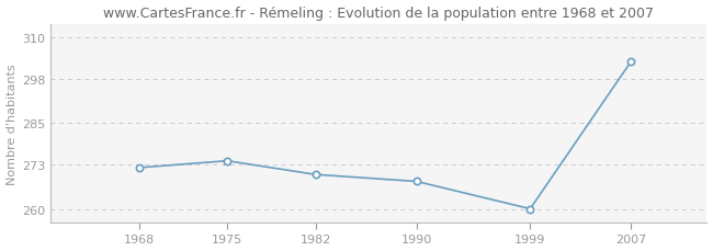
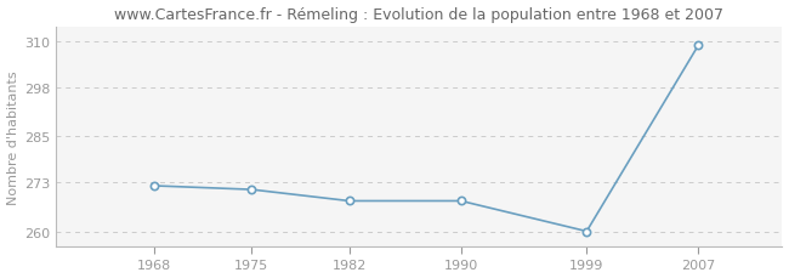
1975: 274 -> 271
1982: 270 -> 268
2007: 303 -> 309
